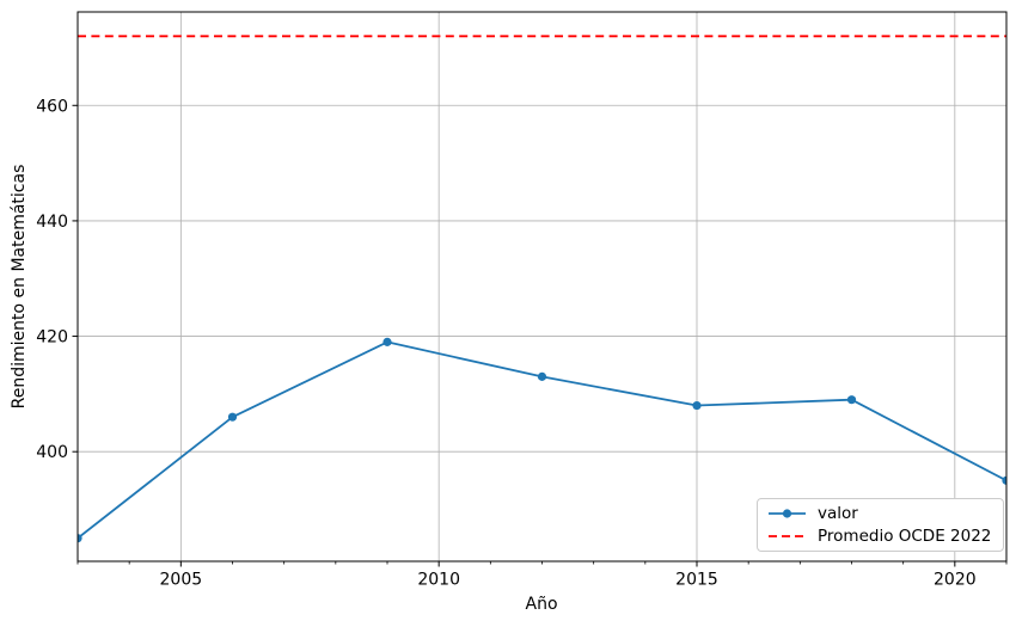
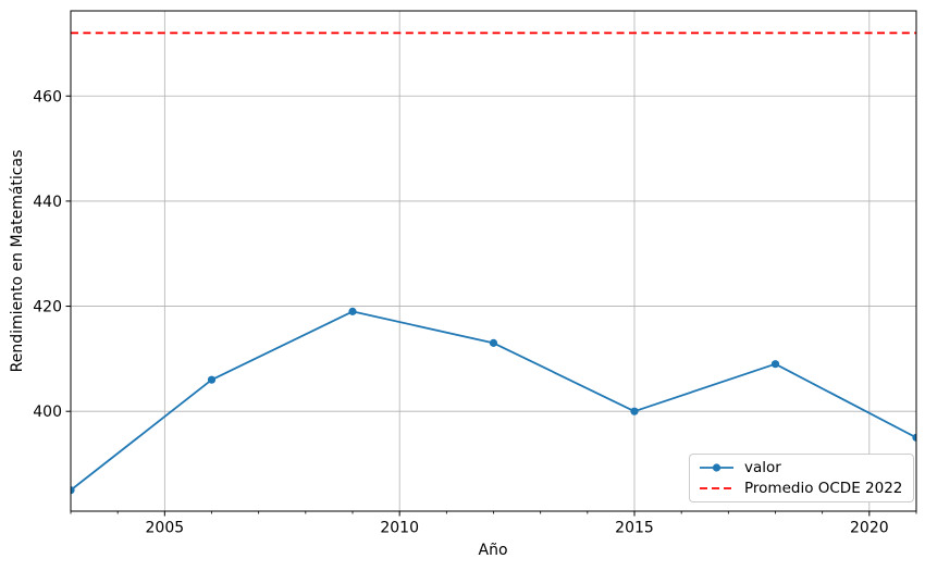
2015: 408 -> 400
